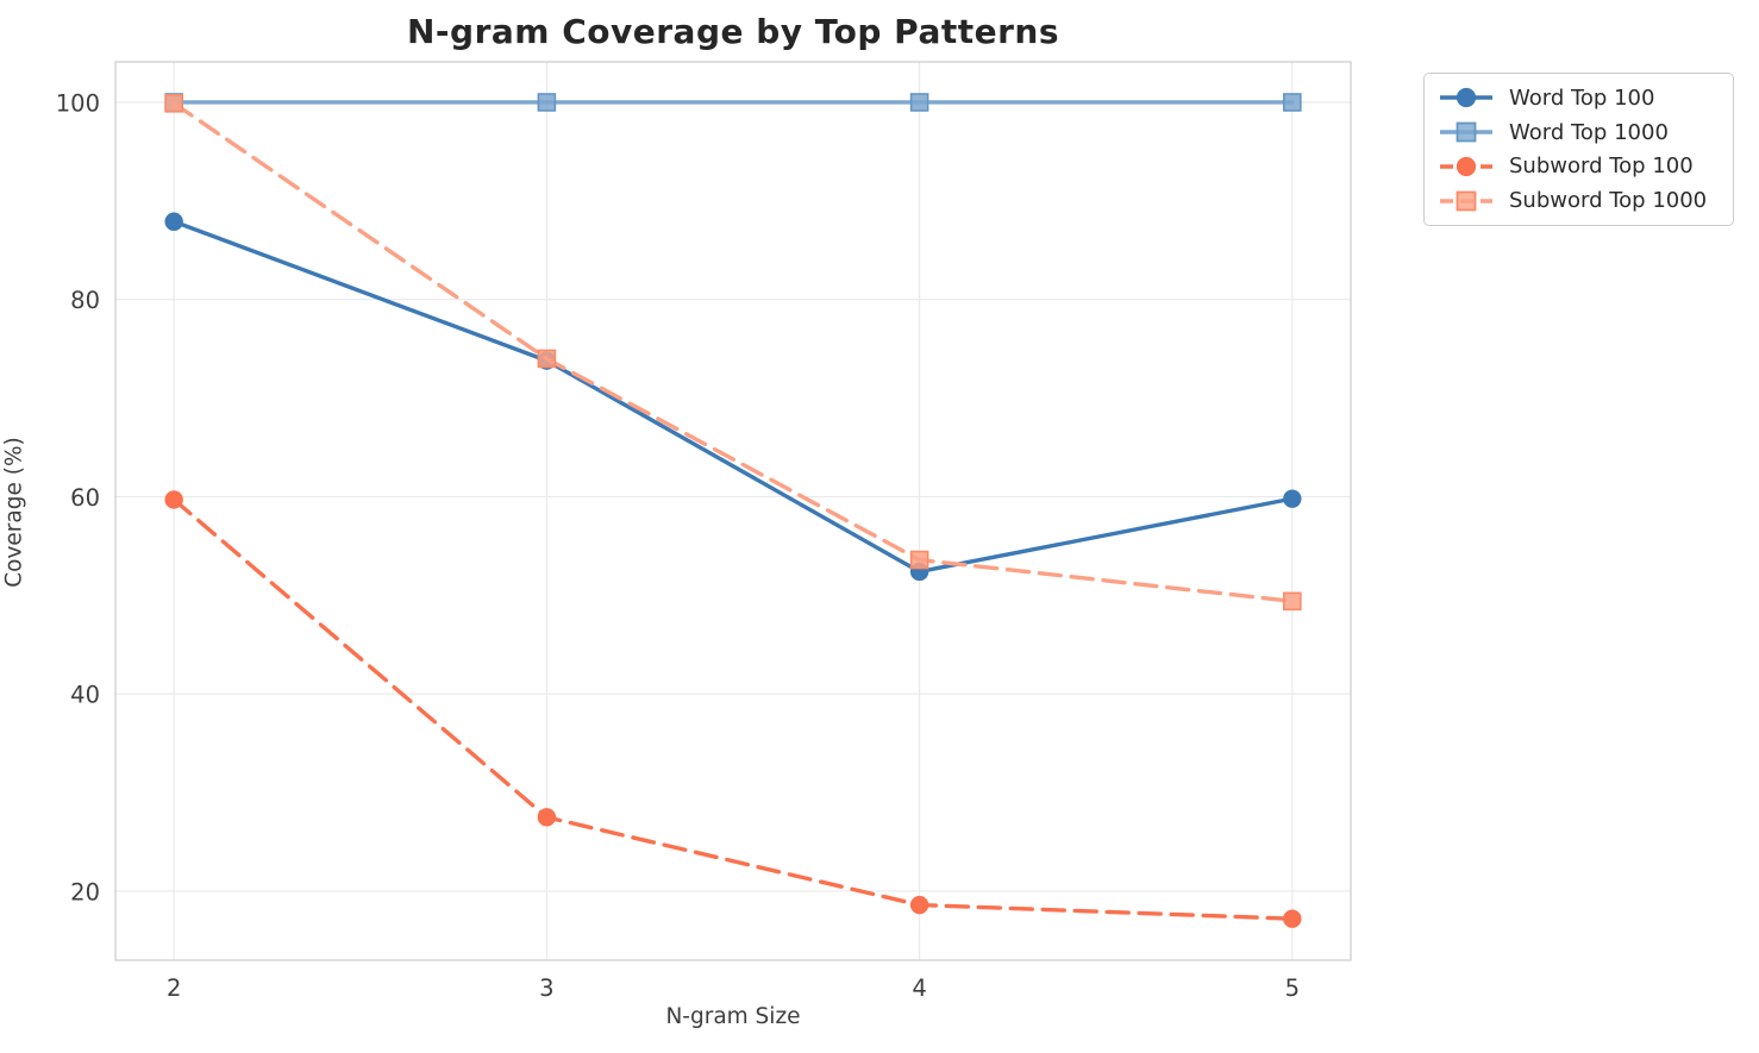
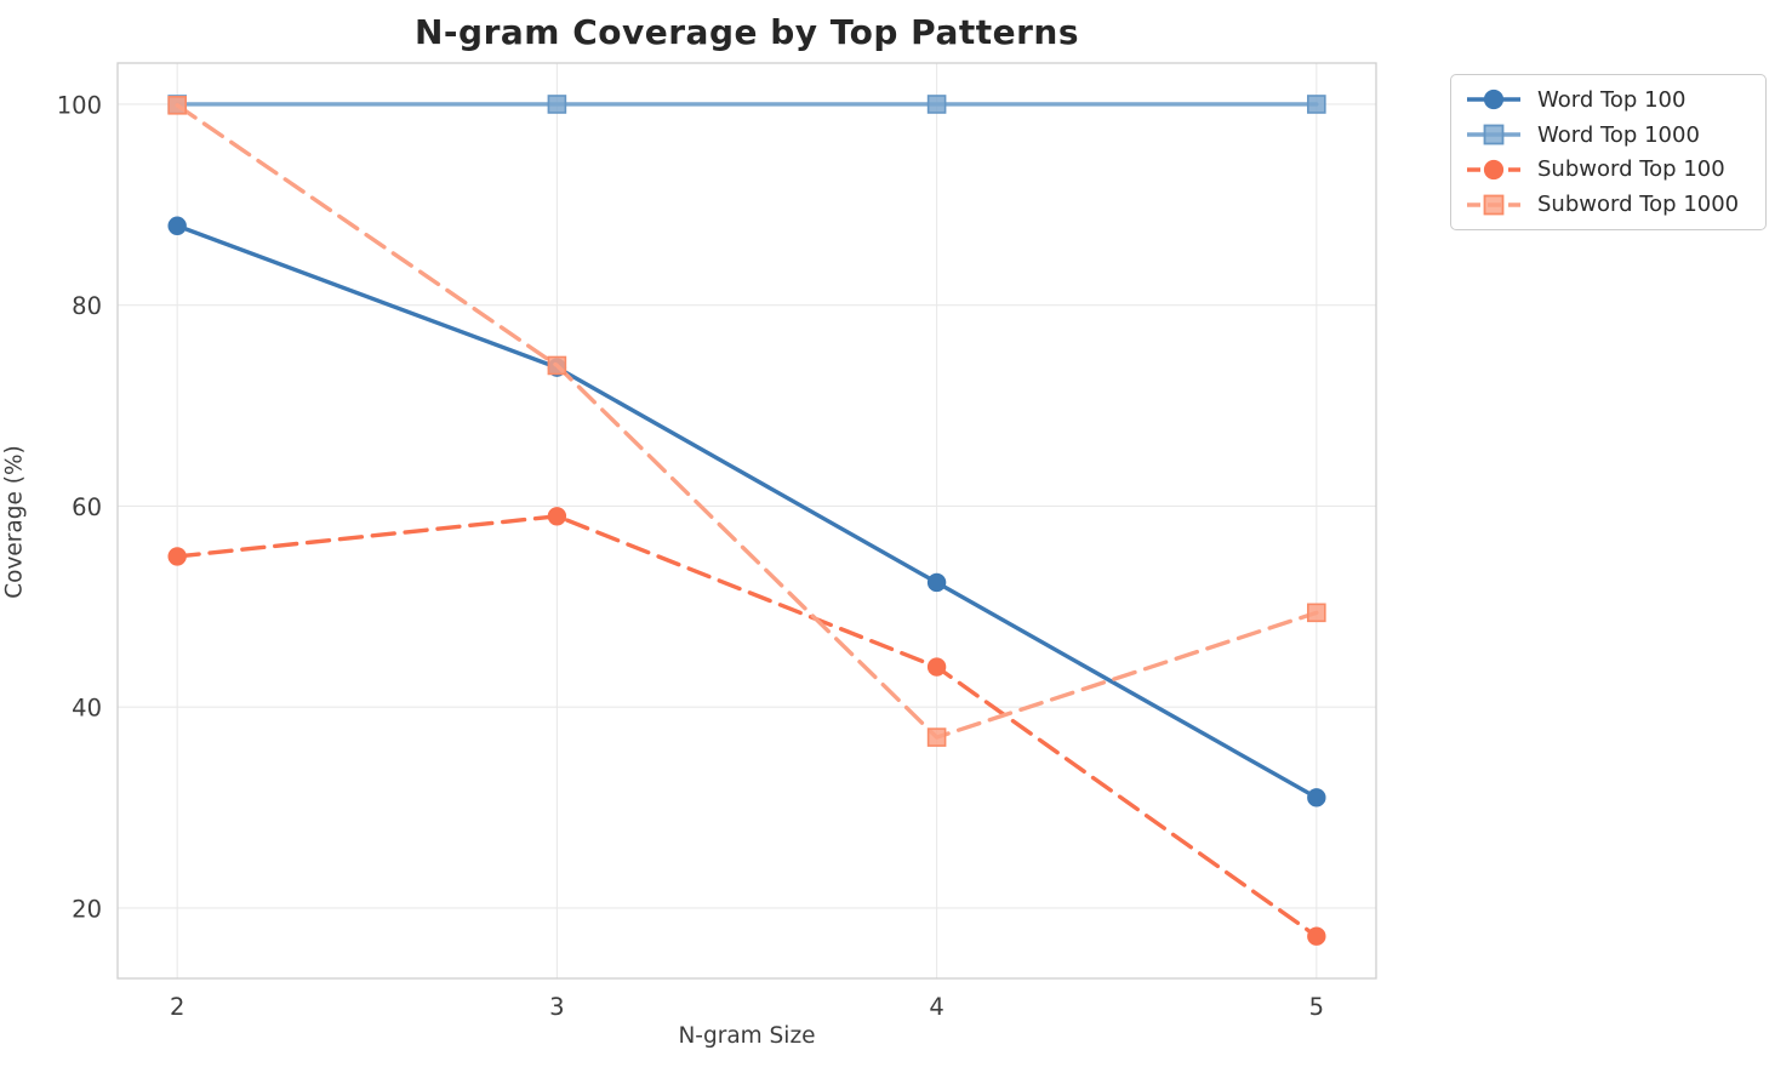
Subword Top 100/2: 60 -> 55
Subword Top 100/3: 28 -> 59
Subword Top 100/4: 19 -> 44
Subword Top 1000/4: 54 -> 37
Word Top 100/5: 60 -> 31
